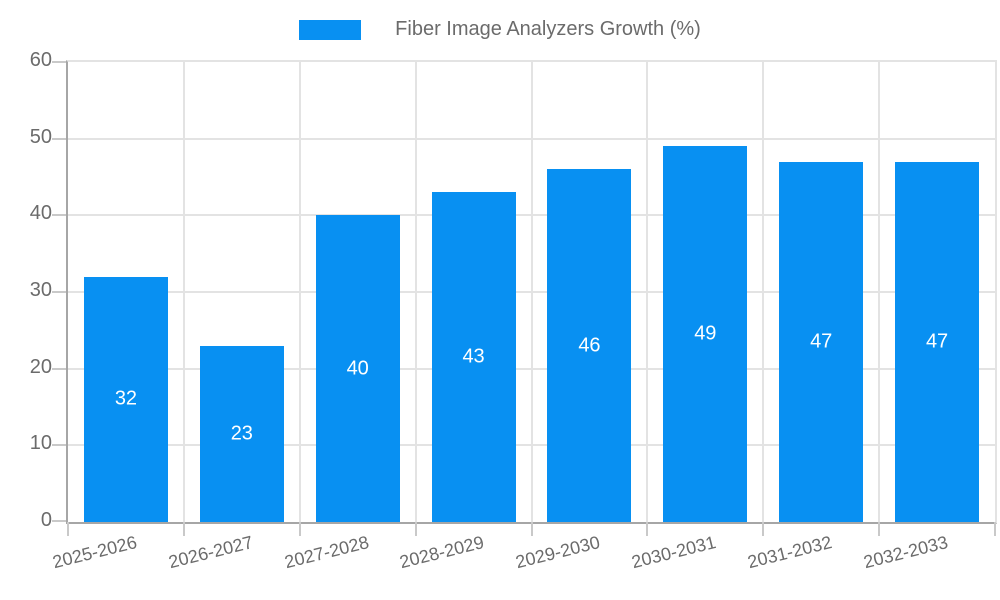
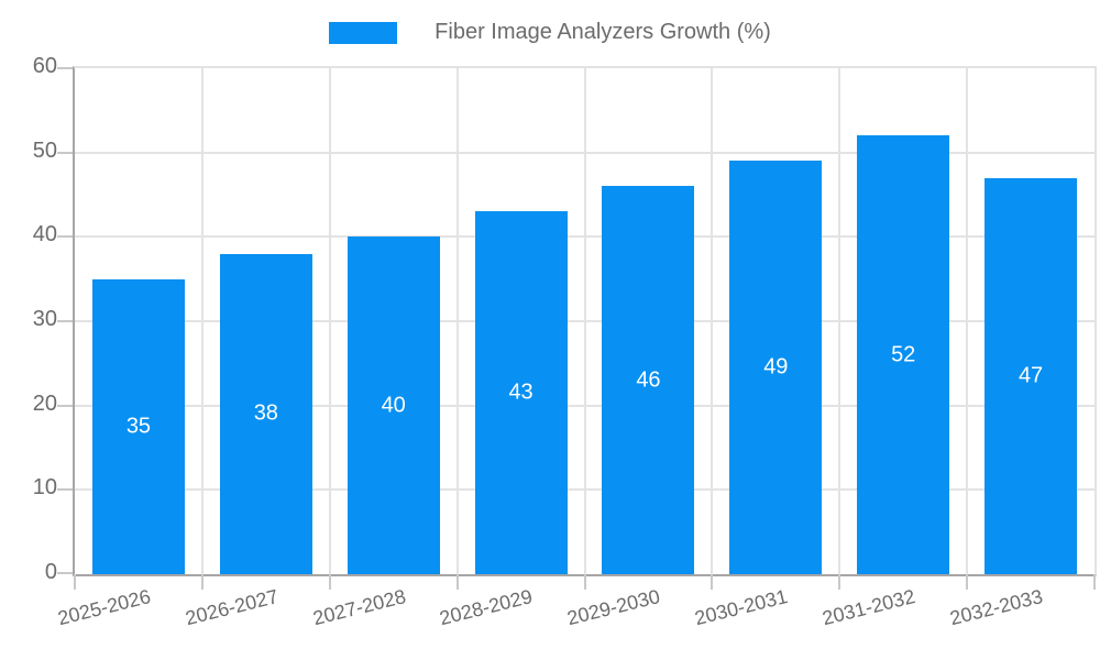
2025-2026: 32 -> 35
2026-2027: 23 -> 38
2031-2032: 47 -> 52
